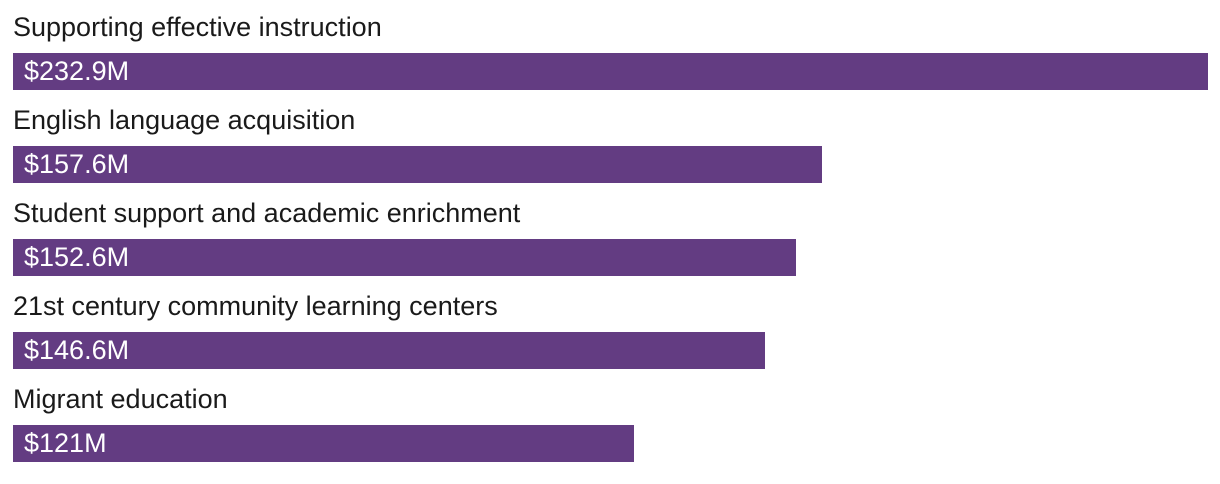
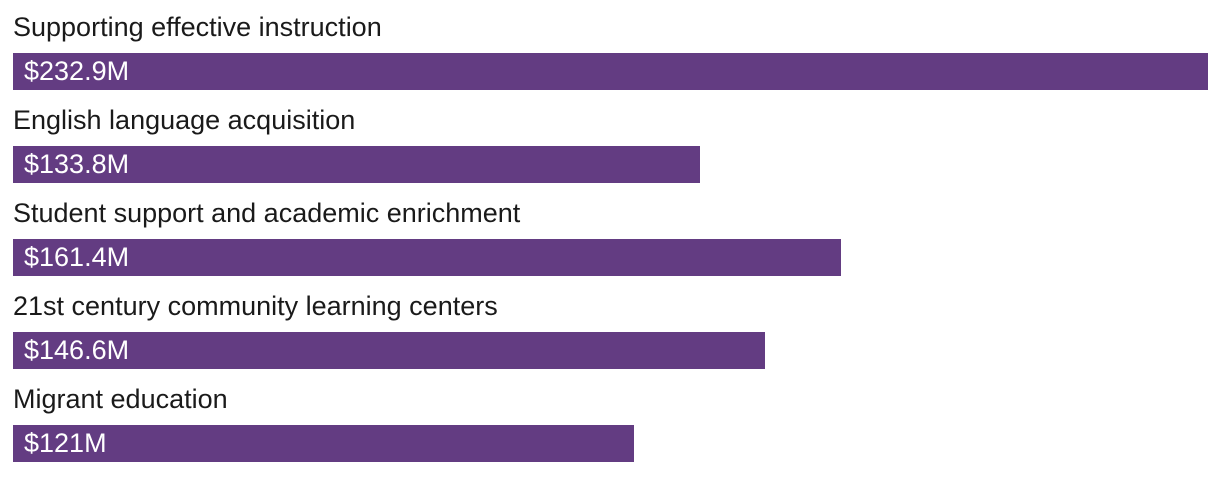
English language acquisition: $157.6M -> $133.8M
Student support and academic enrichment: $152.6M -> $161.4M
